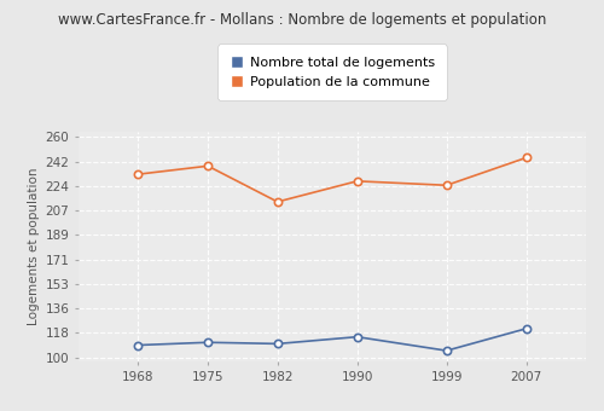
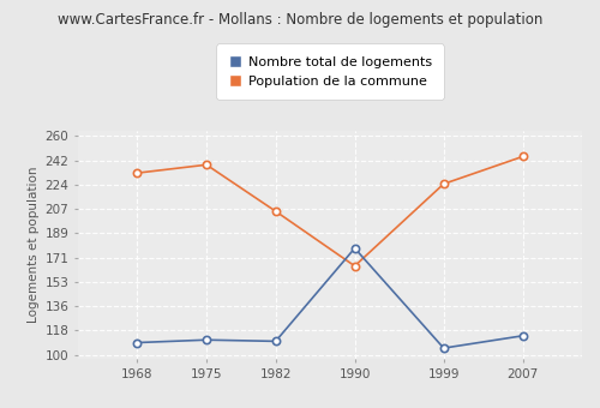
Population de la commune/1982: 213 -> 205
Nombre total de logements/1990: 115 -> 178
Population de la commune/1990: 228 -> 165
Nombre total de logements/2007: 121 -> 114
